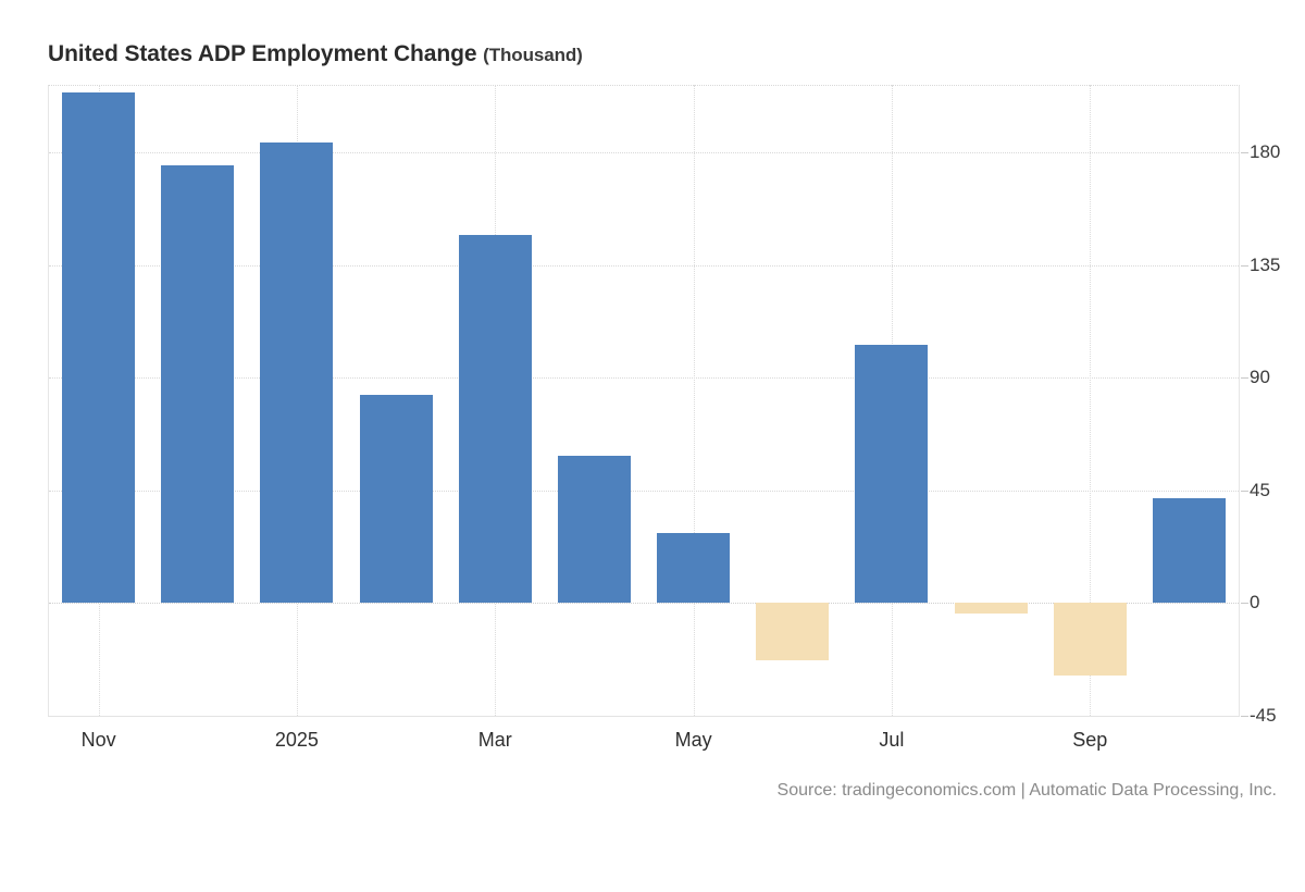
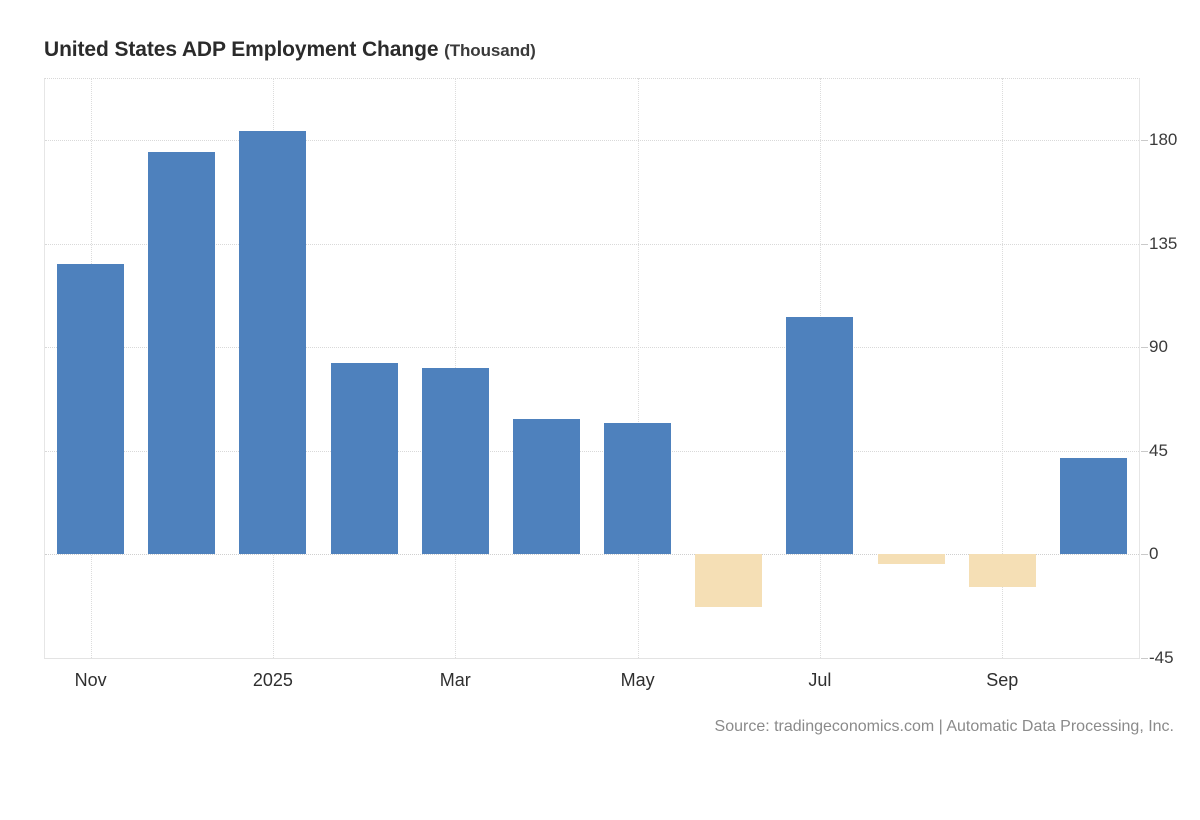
Nov: 204 -> 126
Mar: 147 -> 81
May: 28 -> 57
Sep: -29 -> -14
